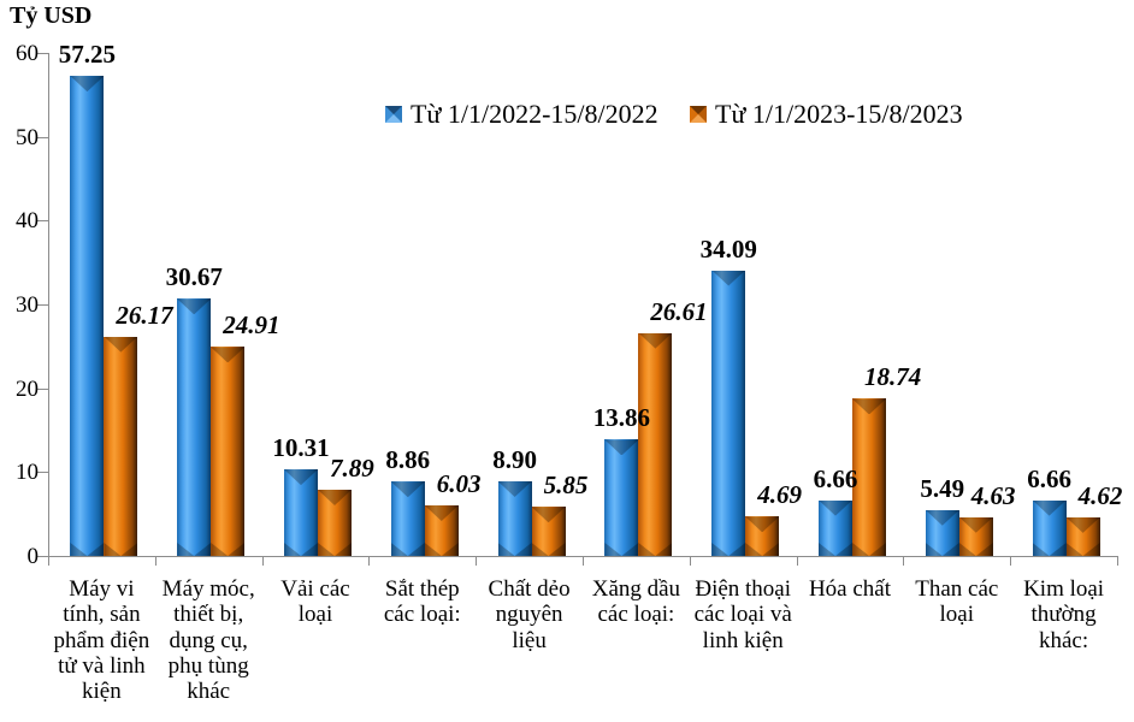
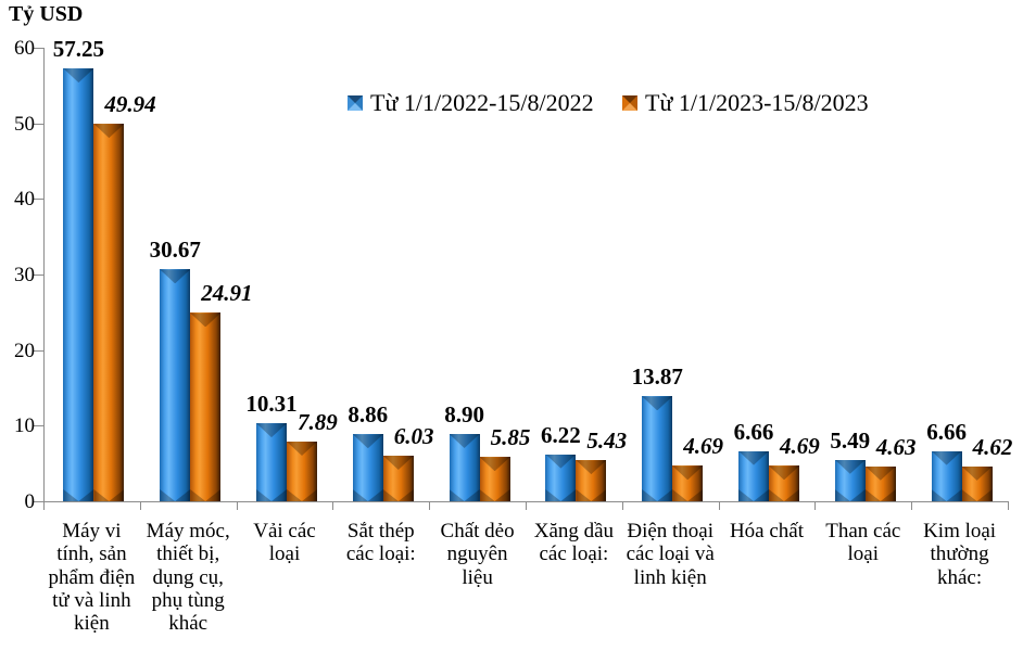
Từ 1/1/2023-15/8/2023/Máy vi tính, sản phẩm điện tử và linh kiện: 26.17 -> 49.94
Từ 1/1/2022-15/8/2022/Xăng dầu các loại:: 13.86 -> 6.22
Từ 1/1/2023-15/8/2023/Xăng dầu các loại:: 26.61 -> 5.43
Từ 1/1/2022-15/8/2022/Điện thoại các loại và linh kiện: 34.09 -> 13.87
Từ 1/1/2023-15/8/2023/Hóa chất: 18.74 -> 4.69
